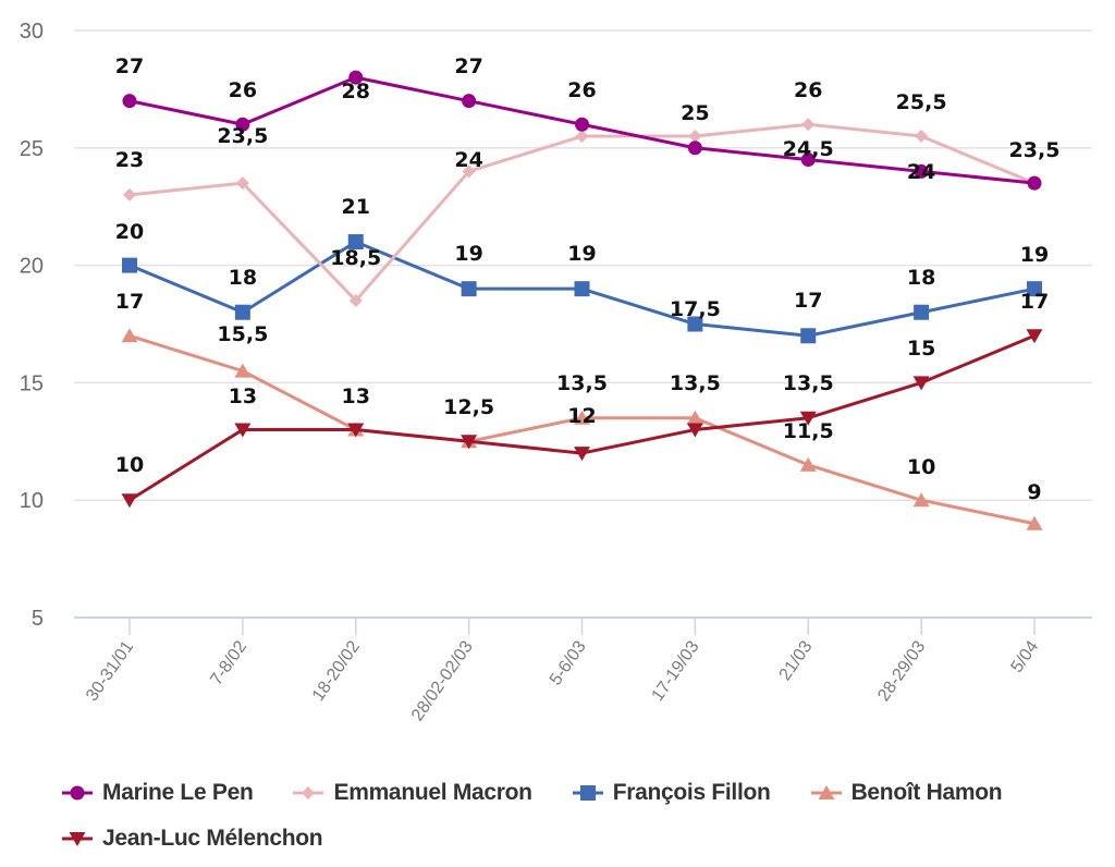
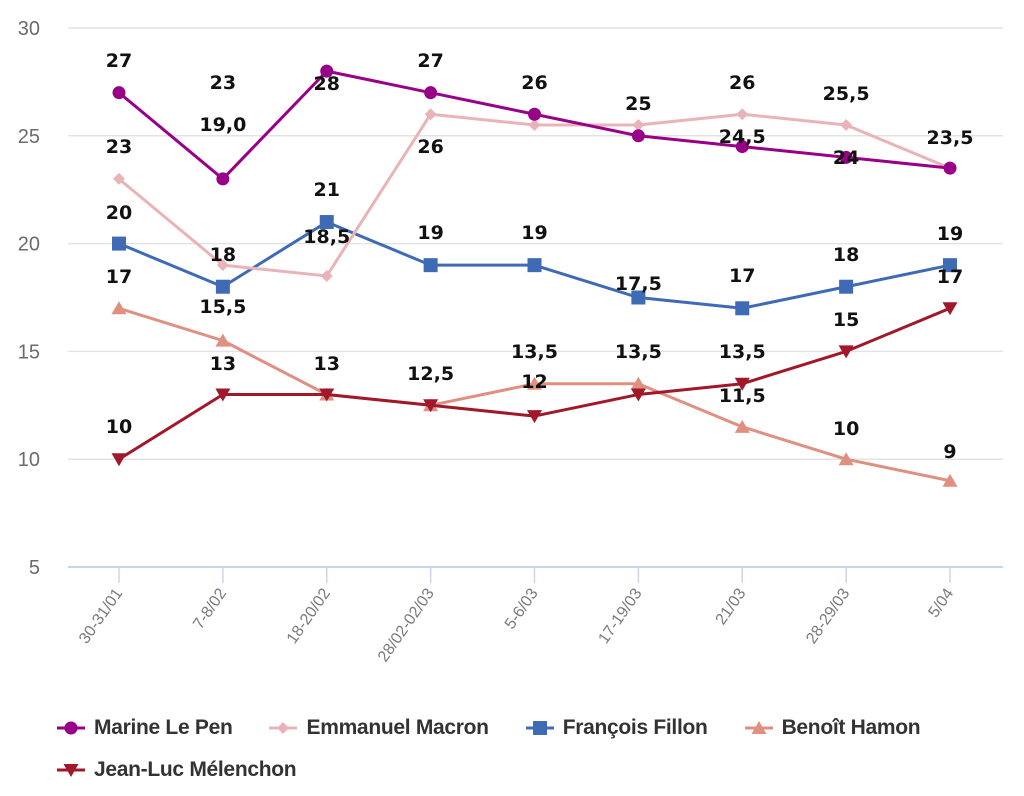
Marine Le Pen/7-8/02: 26 -> 23
Emmanuel Macron/7-8/02: 23,5 -> 19,0
Emmanuel Macron/28/02-02/03: 24 -> 26
